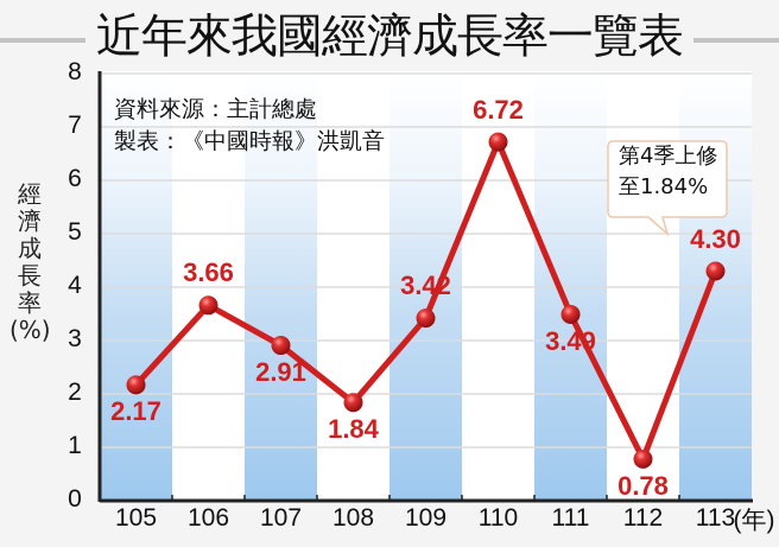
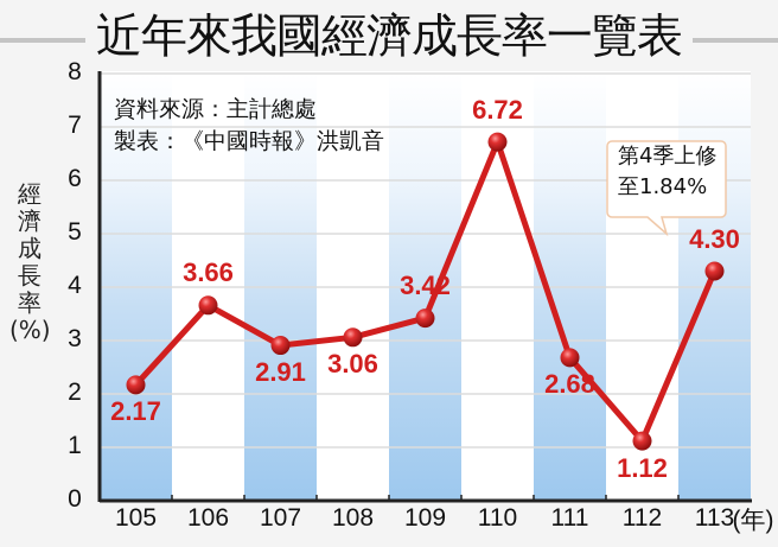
108: 1.84 -> 3.06
111: 3.49 -> 2.68
112: 0.78 -> 1.12
